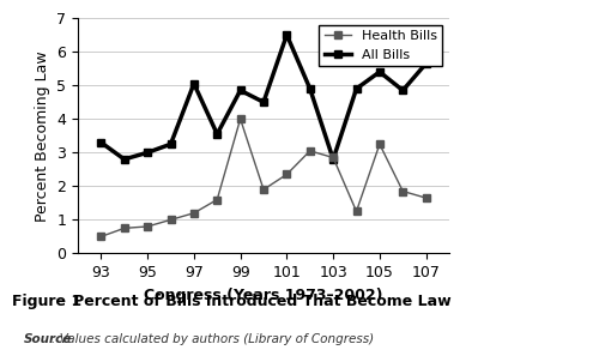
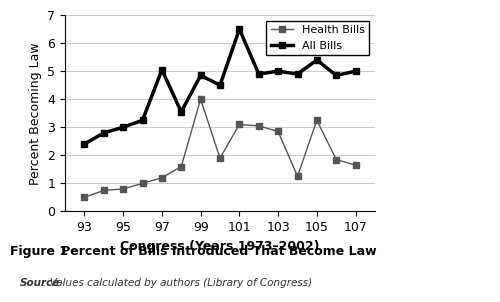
All Bills/93: 3.30 -> 2.40
Health Bills/101: 2.35 -> 3.10
All Bills/103: 2.80 -> 5.00
All Bills/107: 5.65 -> 5.00
